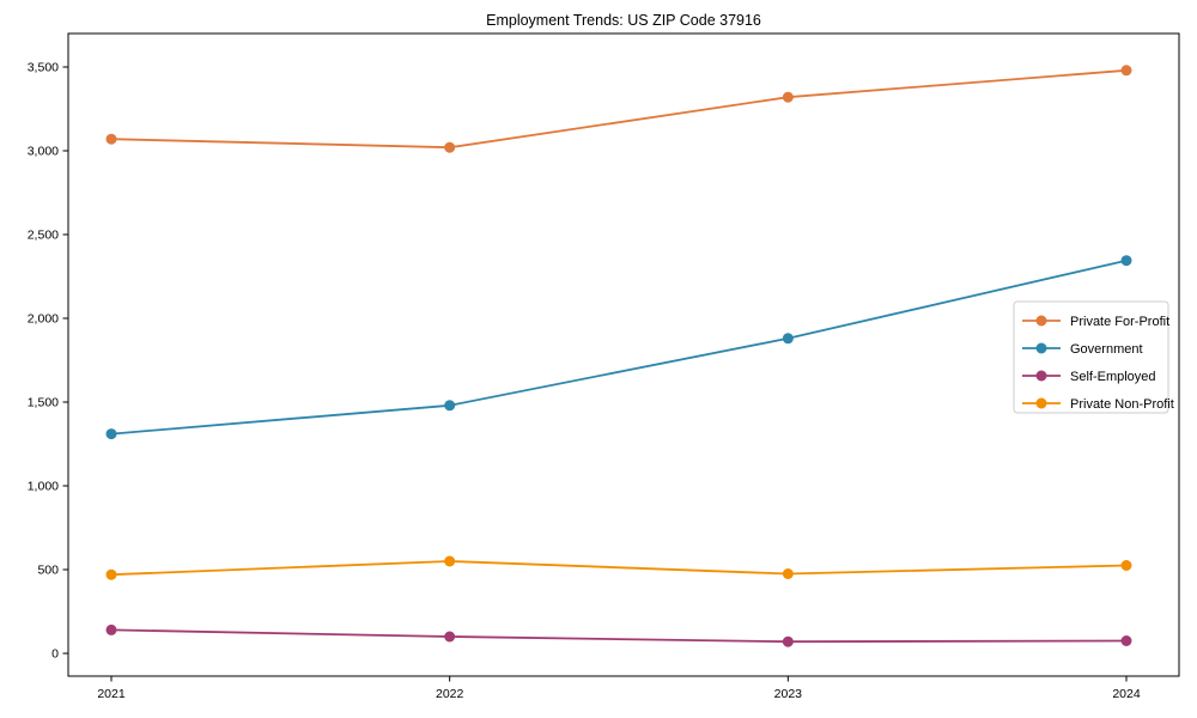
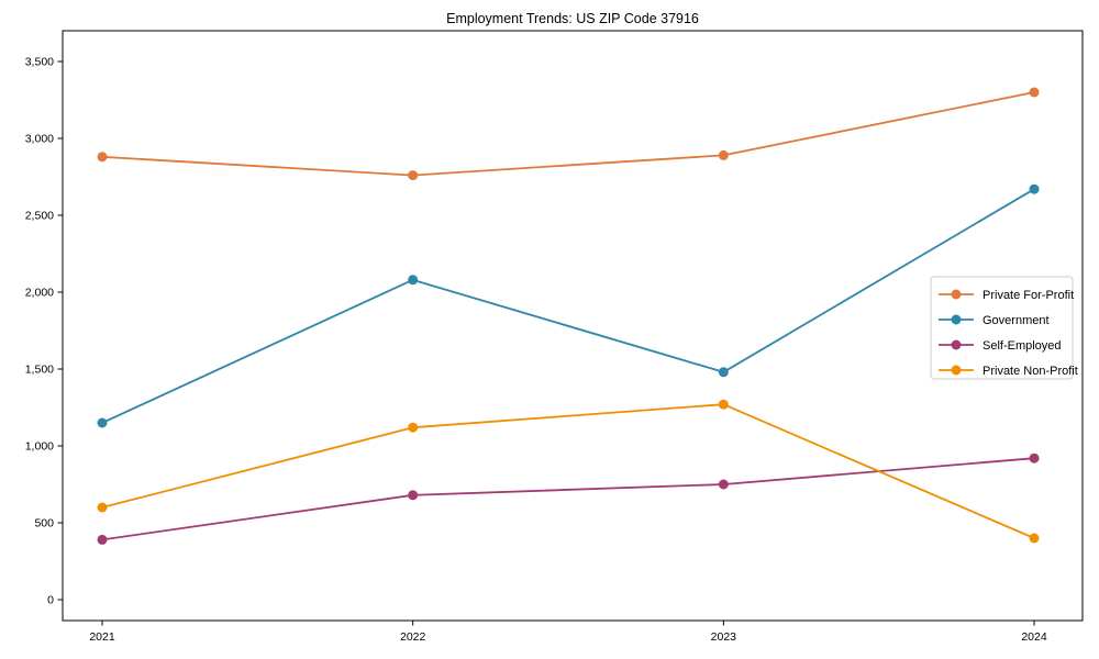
Private For-Profit/2021: 3070 -> 2880
Government/2021: 1310 -> 1150
Self-Employed/2021: 140 -> 390
Private Non-Profit/2021: 470 -> 600
Private For-Profit/2022: 3020 -> 2760
Government/2022: 1480 -> 2080
Self-Employed/2022: 100 -> 680
Private Non-Profit/2022: 550 -> 1120
Private For-Profit/2023: 3320 -> 2890
Government/2023: 1880 -> 1480
Self-Employed/2023: 70 -> 750
Private Non-Profit/2023: 480 -> 1270
Private For-Profit/2024: 3480 -> 3300
Government/2024: 2340 -> 2670
Self-Employed/2024: 80 -> 920
Private Non-Profit/2024: 520 -> 400
